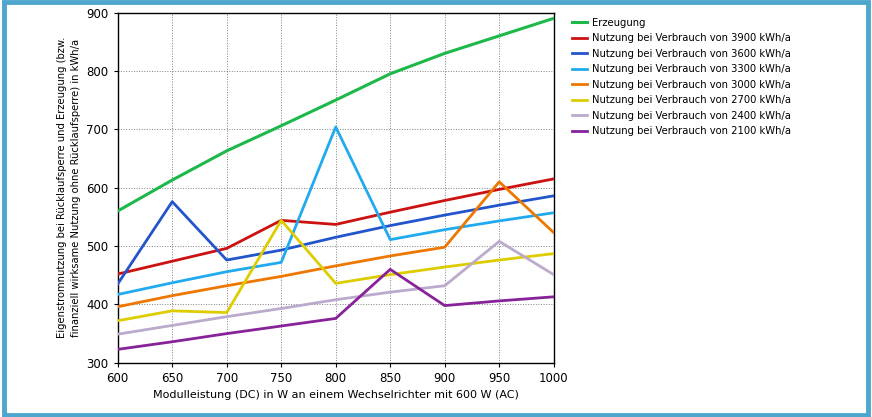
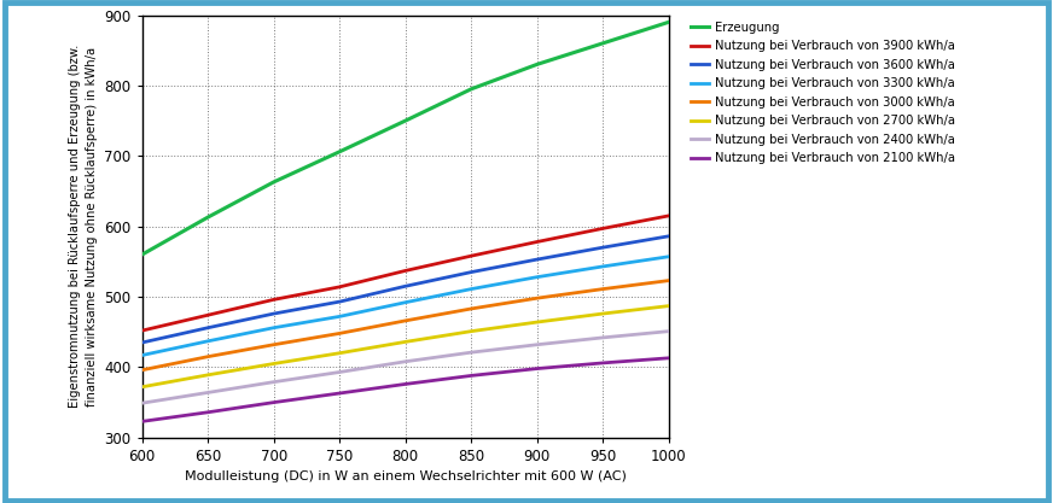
Nutzung bei Verbrauch von 3600 kWh/a/650: 576 -> 456
Nutzung bei Verbrauch von 2700 kWh/a/700: 386 -> 405
Nutzung bei Verbrauch von 3900 kWh/a/750: 544 -> 514
Nutzung bei Verbrauch von 2700 kWh/a/750: 544 -> 420
Nutzung bei Verbrauch von 3300 kWh/a/800: 704 -> 492
Nutzung bei Verbrauch von 2100 kWh/a/850: 460 -> 388
Nutzung bei Verbrauch von 3000 kWh/a/950: 610 -> 511
Nutzung bei Verbrauch von 2400 kWh/a/950: 508 -> 442
